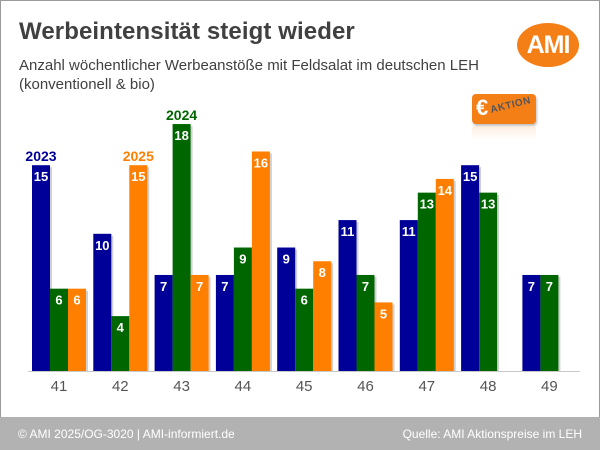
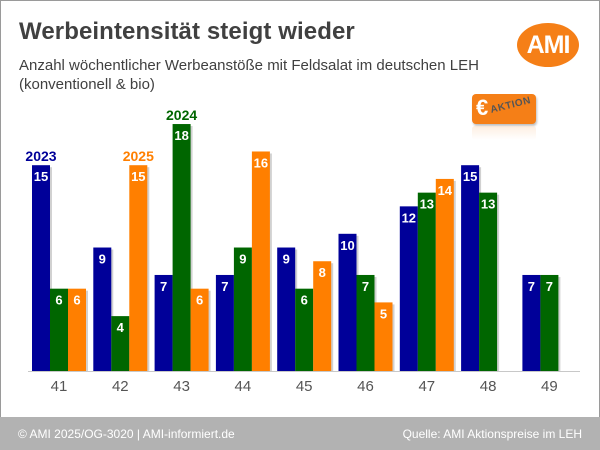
2023/42: 10 -> 9
2025/43: 7 -> 6
2023/46: 11 -> 10
2023/47: 11 -> 12
